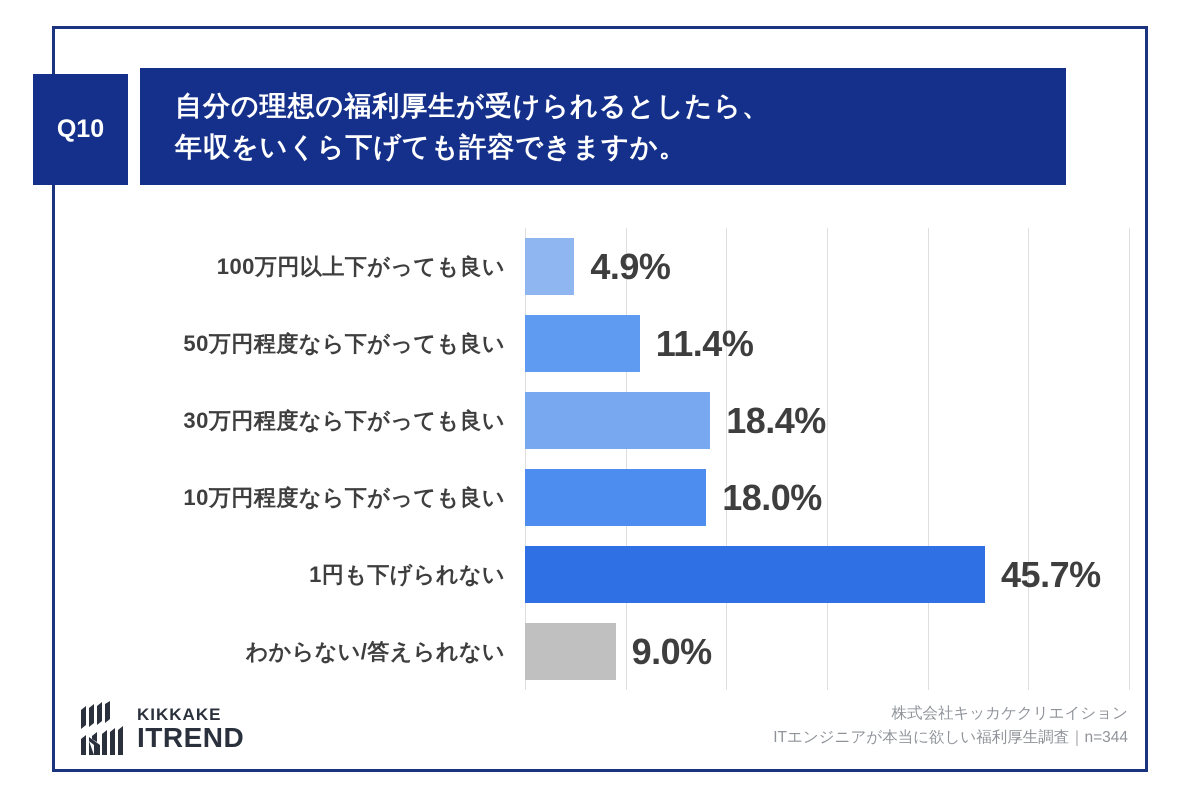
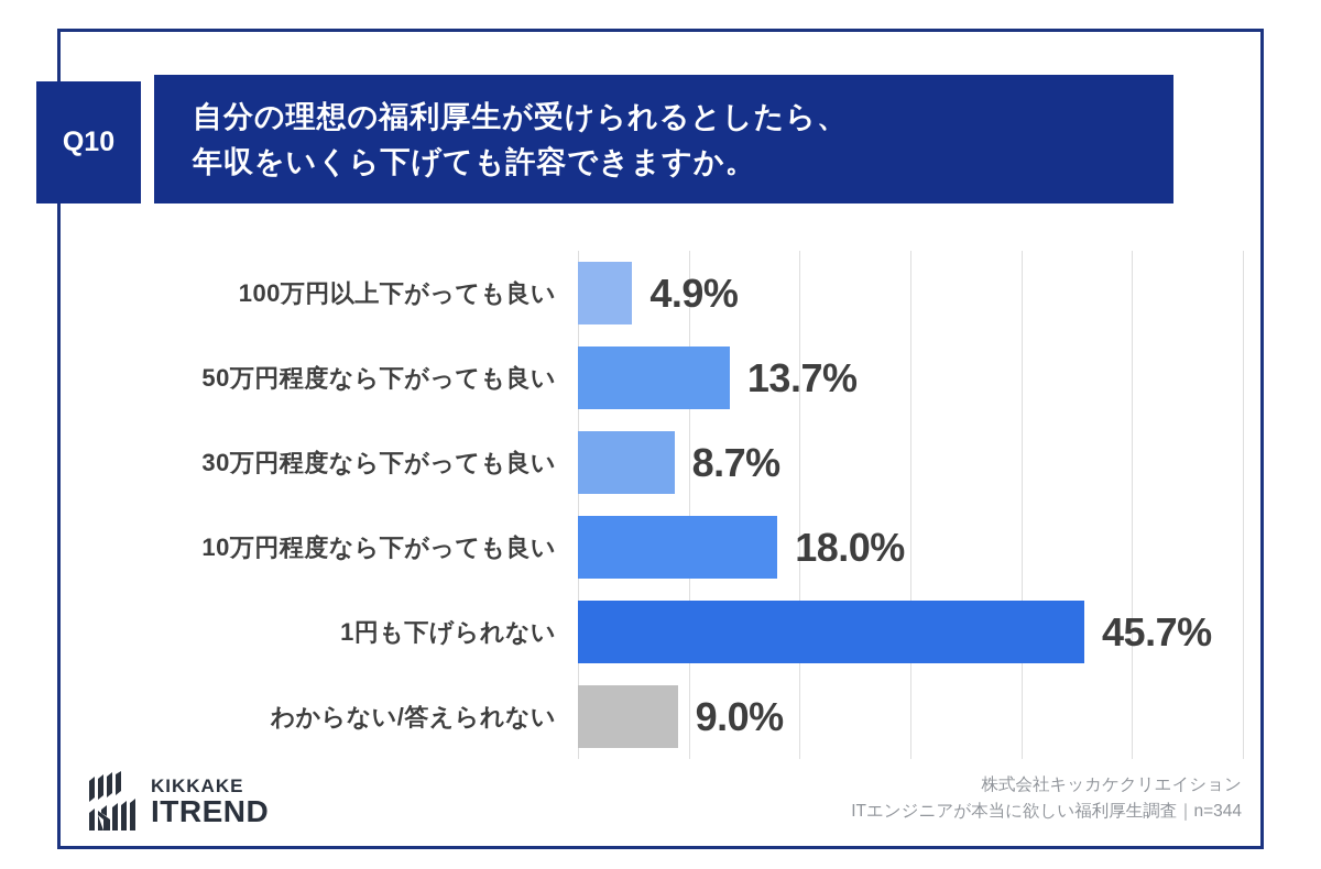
50万円程度なら下がっても良い: 11.4% -> 13.7%
30万円程度なら下がっても良い: 18.4% -> 8.7%
